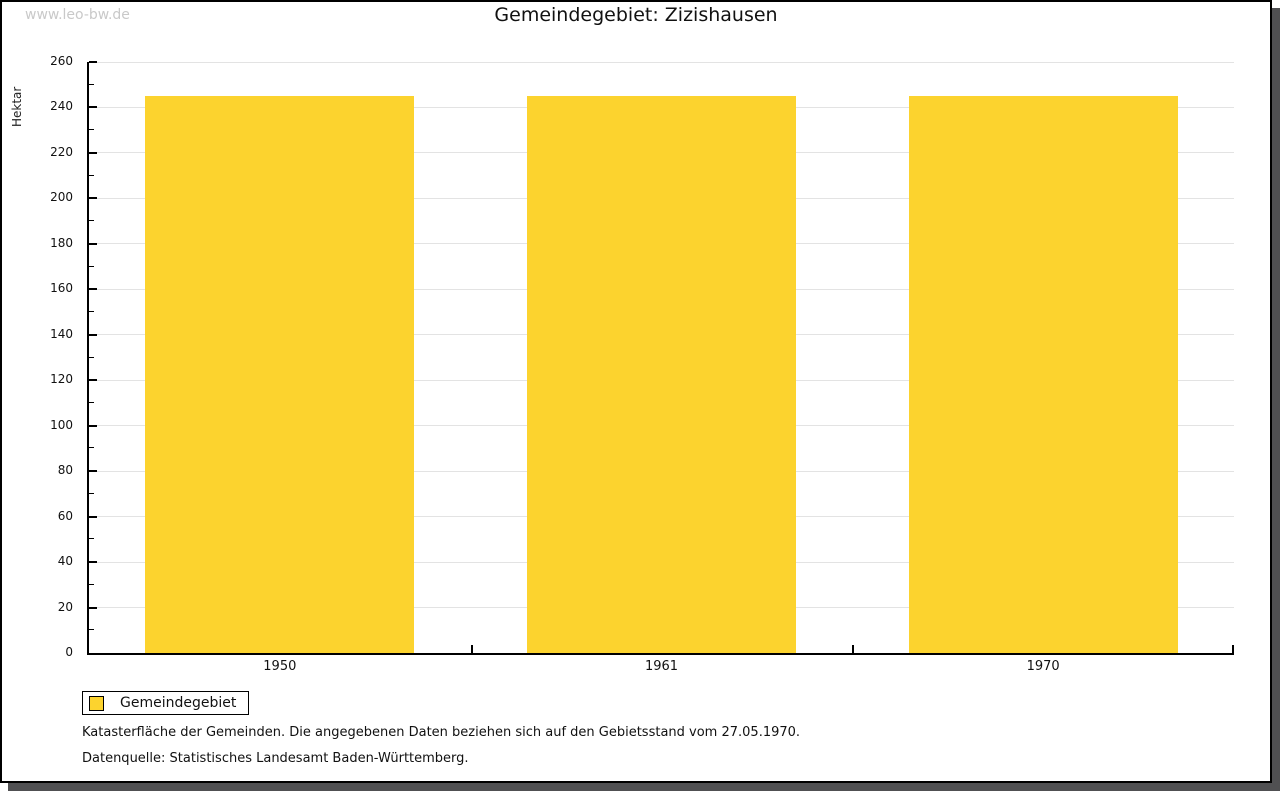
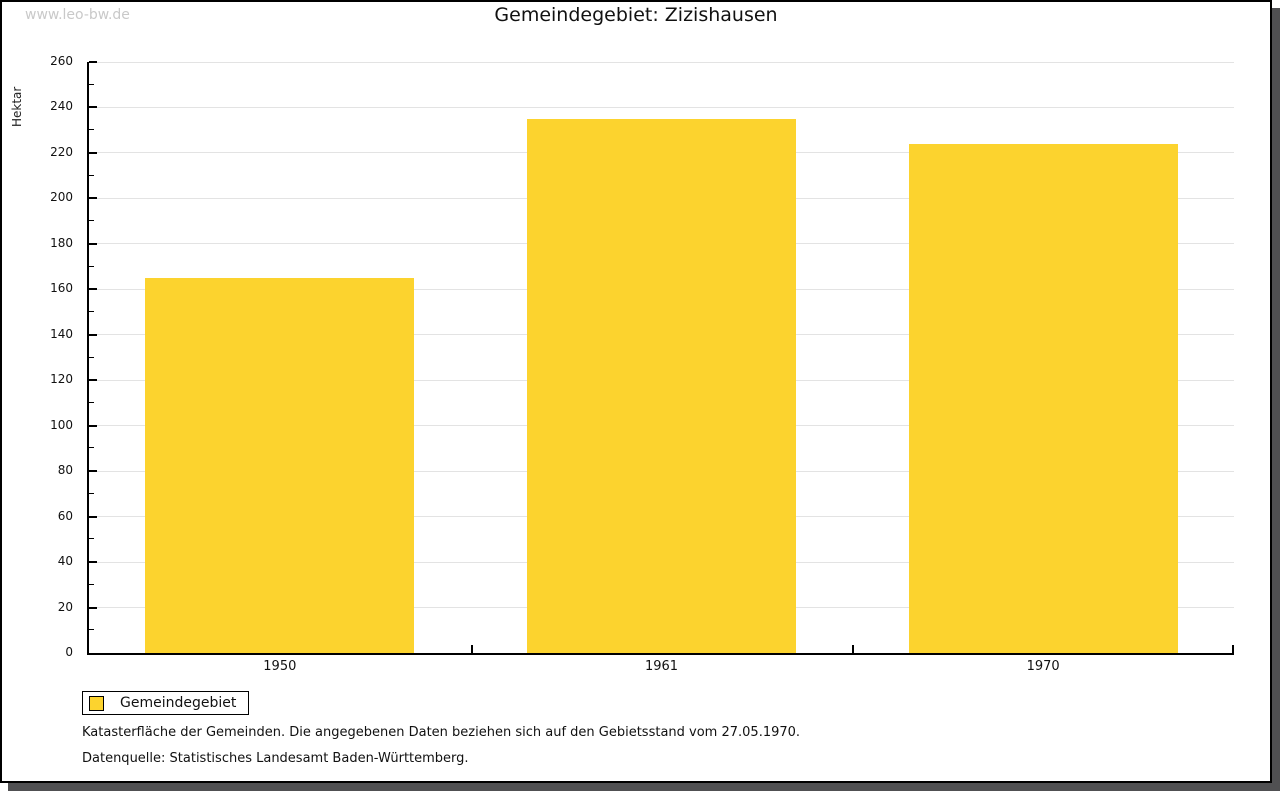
1950: 245 -> 165
1961: 245 -> 235
1970: 245 -> 224
